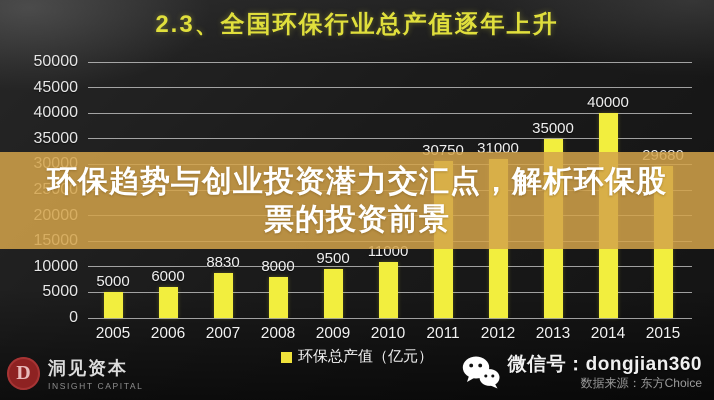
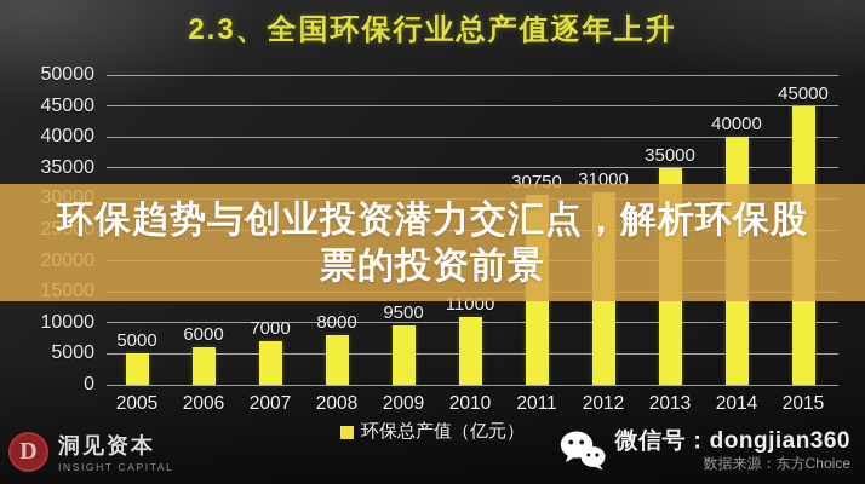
2007: 8830 -> 7000
2015: 29680 -> 45000
